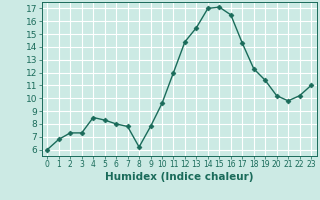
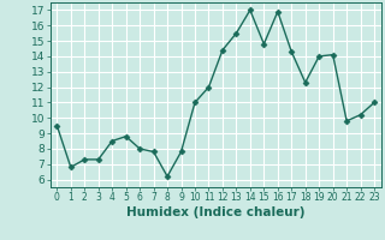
0: 6.0 -> 9.5
5: 8.3 -> 8.8
10: 9.6 -> 11.0
15: 17.1 -> 14.8
16: 16.5 -> 16.9
19: 11.4 -> 14.0
20: 10.2 -> 14.1
